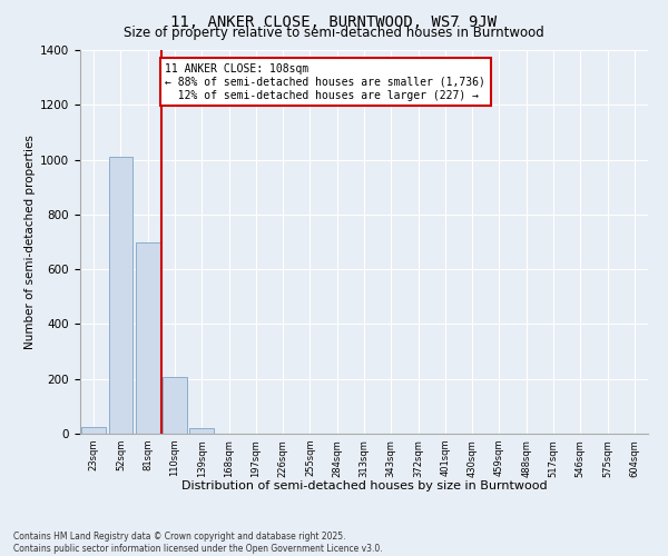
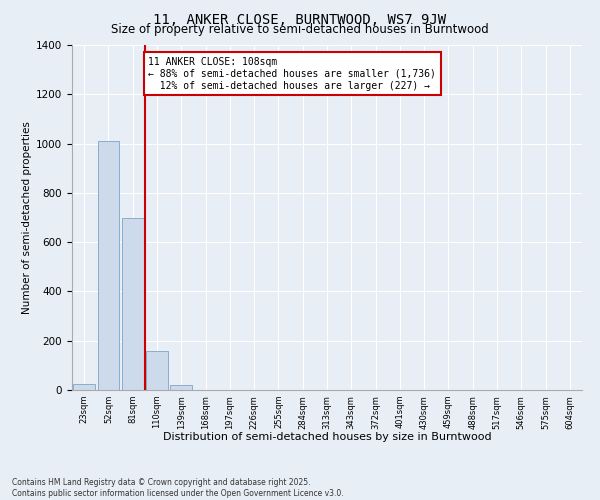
110sqm: 205 -> 160
